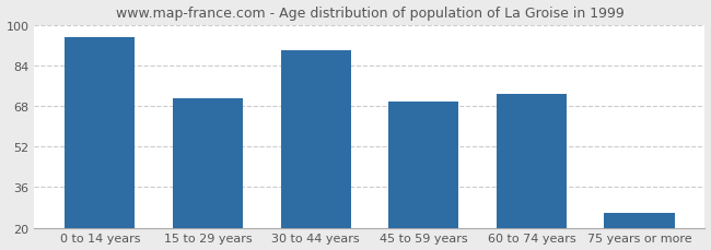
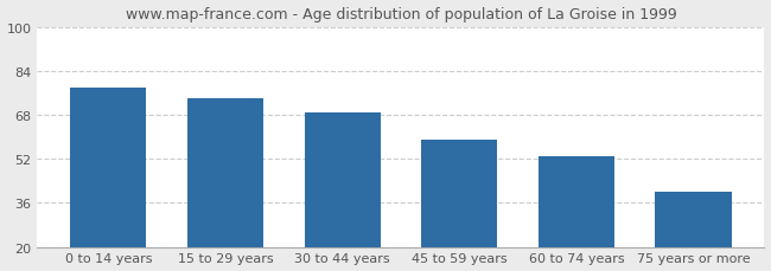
0 to 14 years: 95 -> 78
15 to 29 years: 71 -> 74
30 to 44 years: 90 -> 69
45 to 59 years: 70 -> 59
60 to 74 years: 73 -> 53
75 years or more: 26 -> 40
